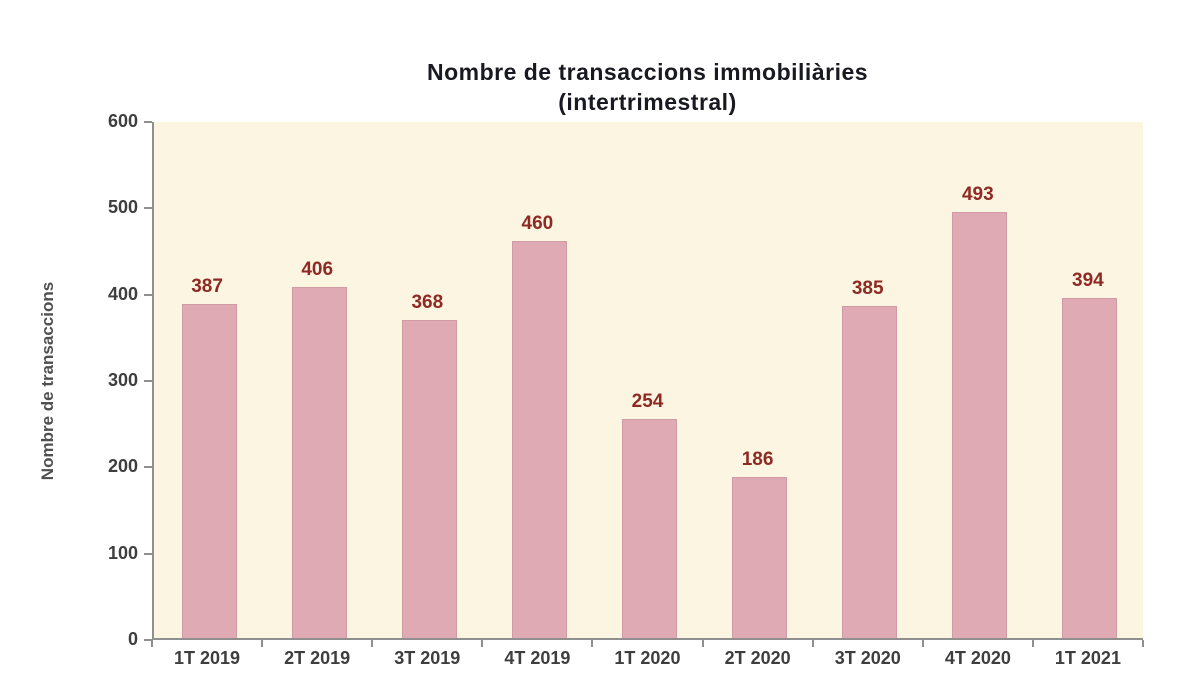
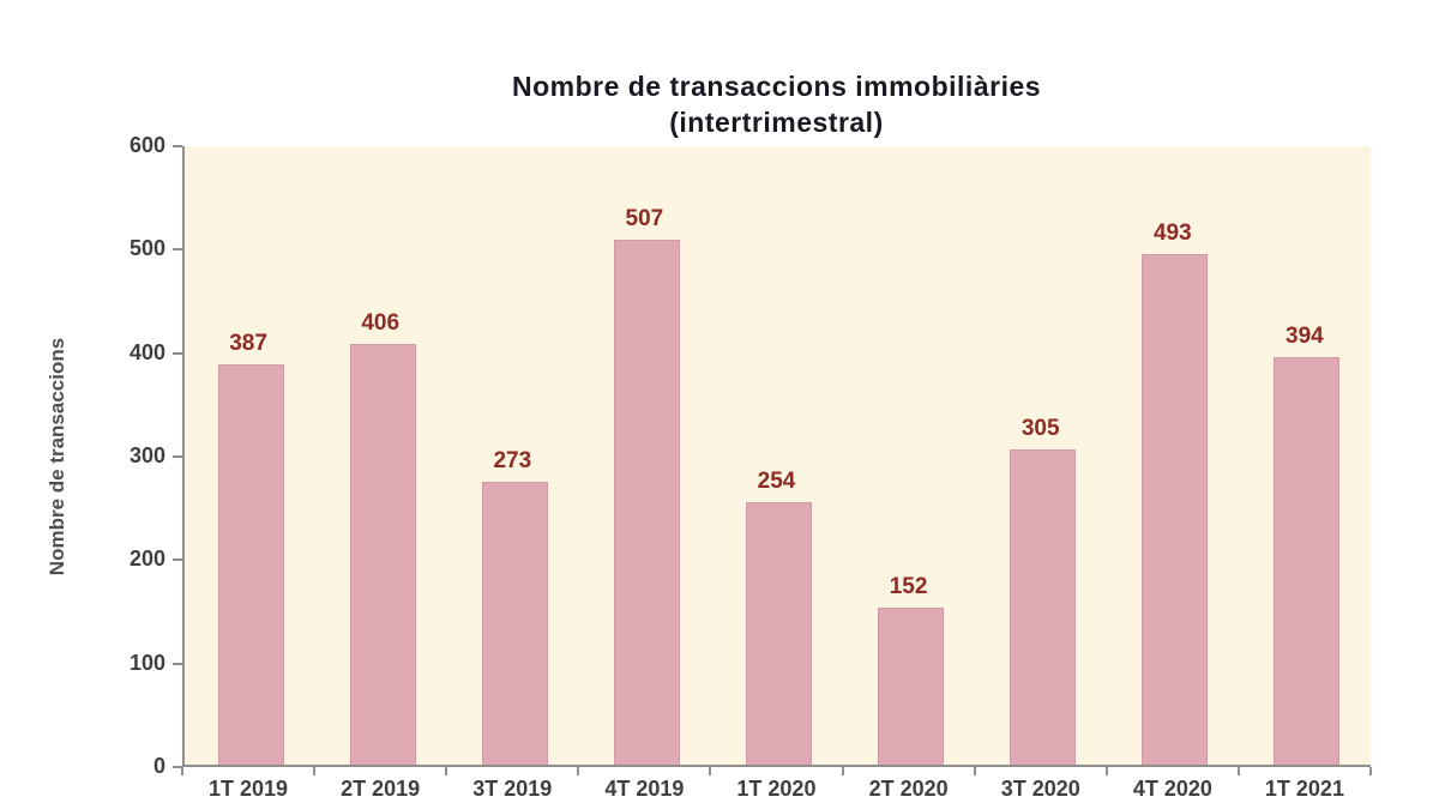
3T 2019: 368 -> 273
4T 2019: 460 -> 507
2T 2020: 186 -> 152
3T 2020: 385 -> 305
